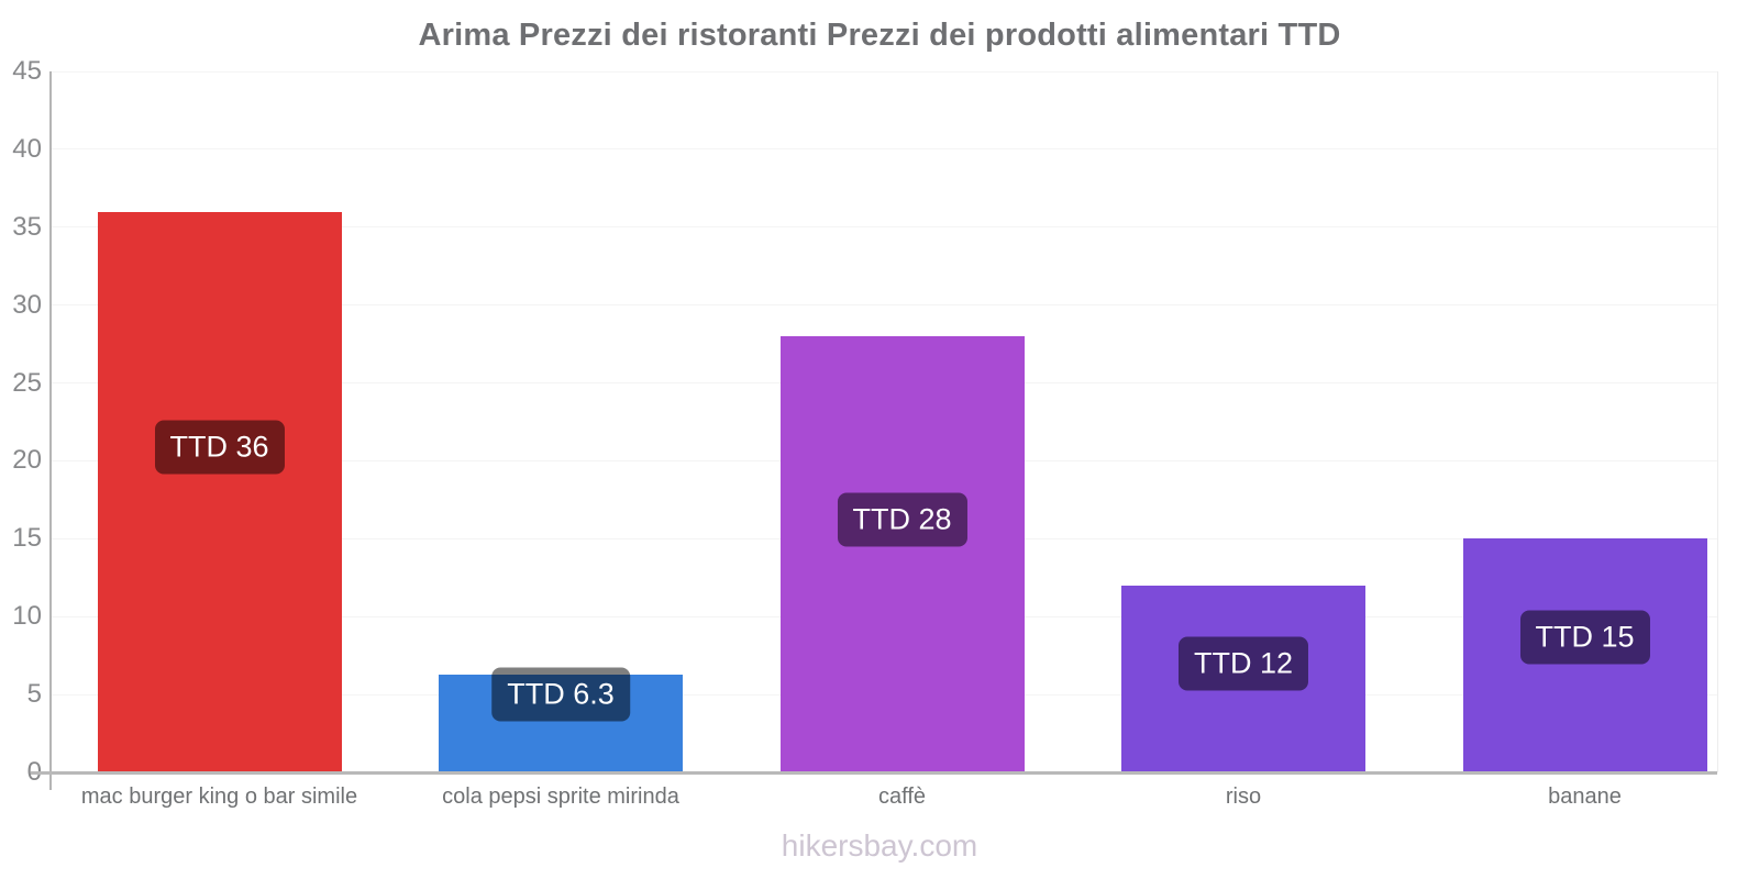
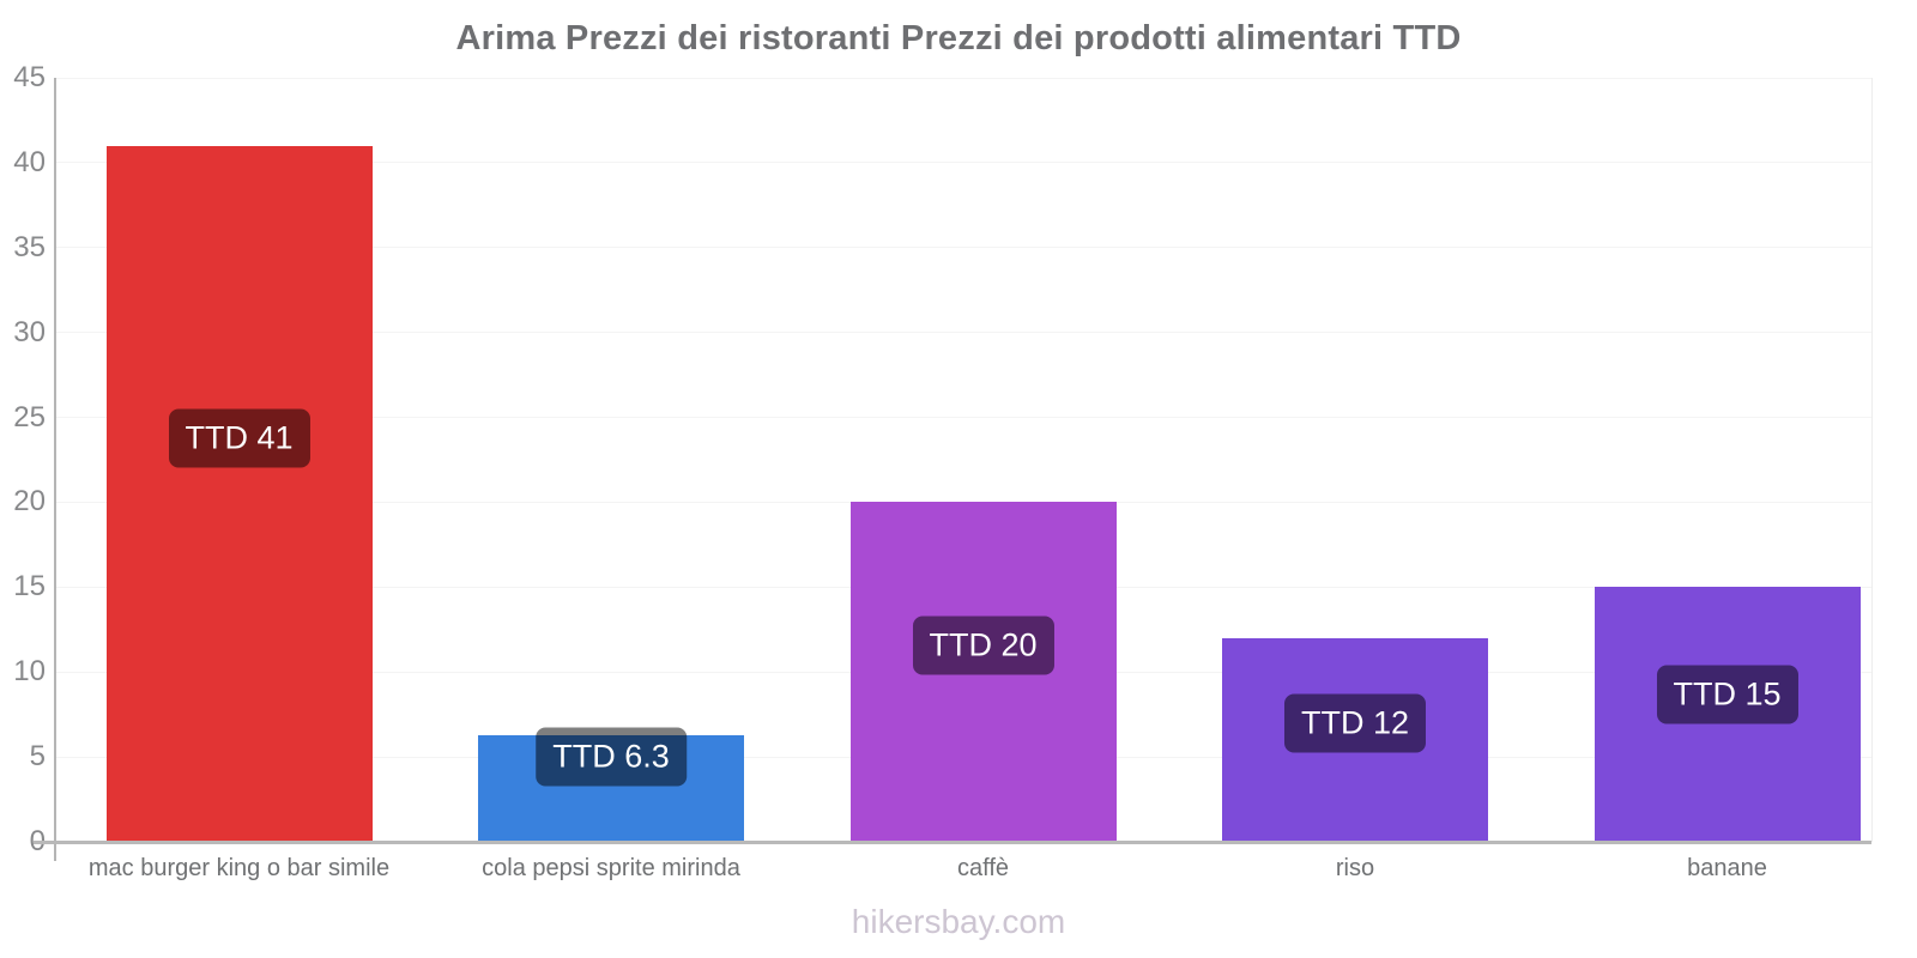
mac burger king o bar simile: 36 -> 41
caffè: 28 -> 20
